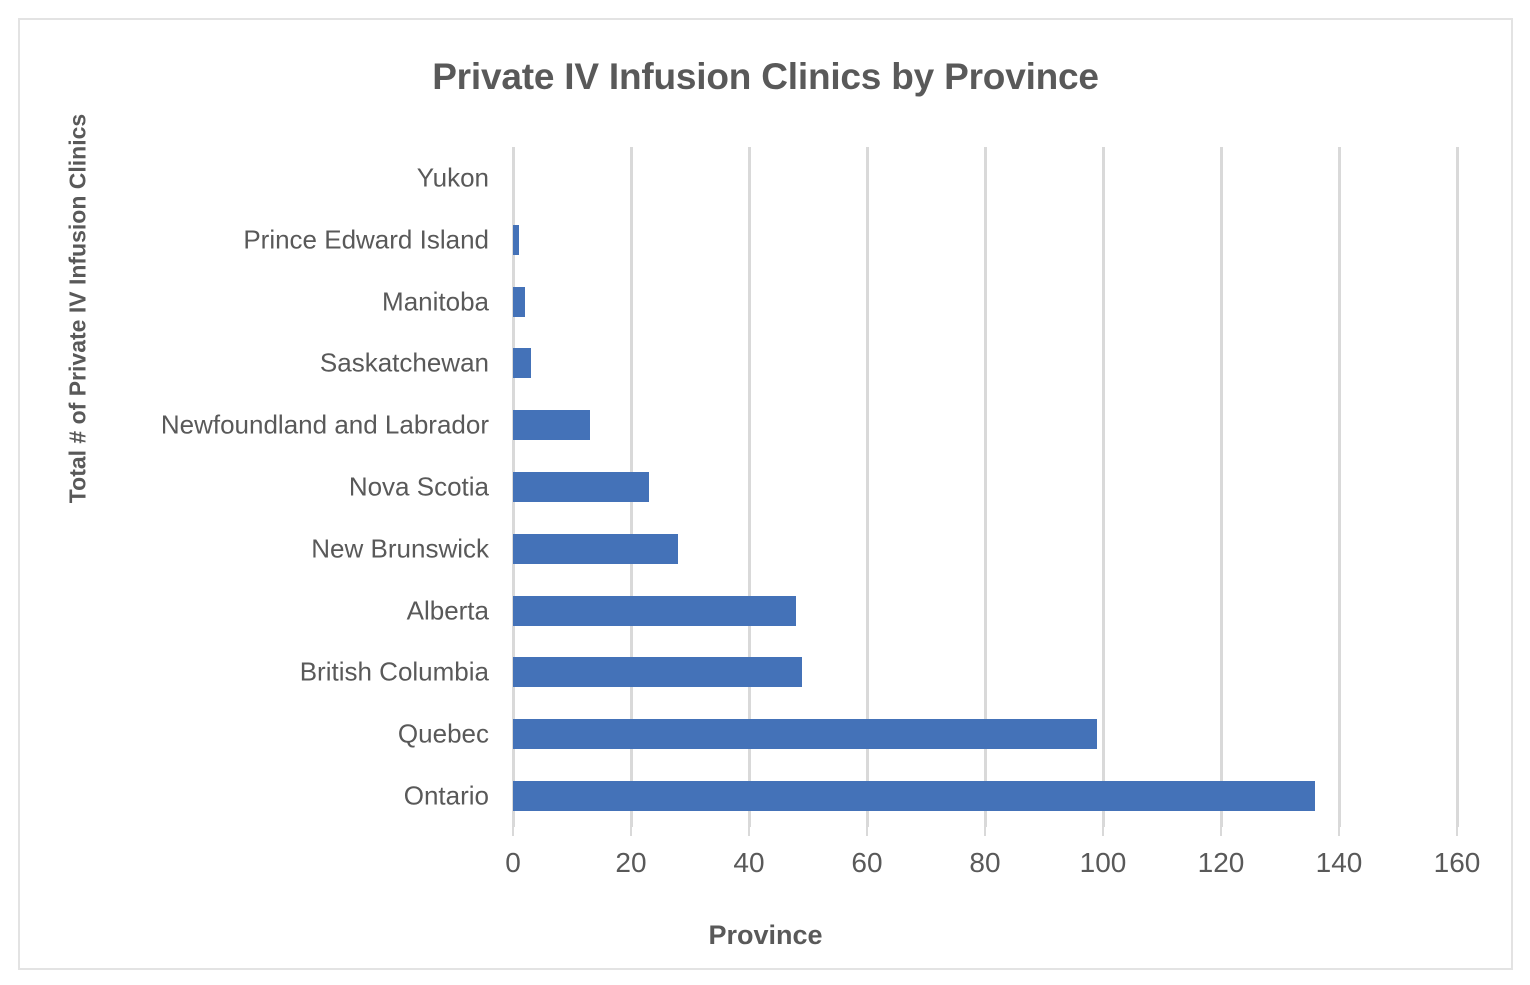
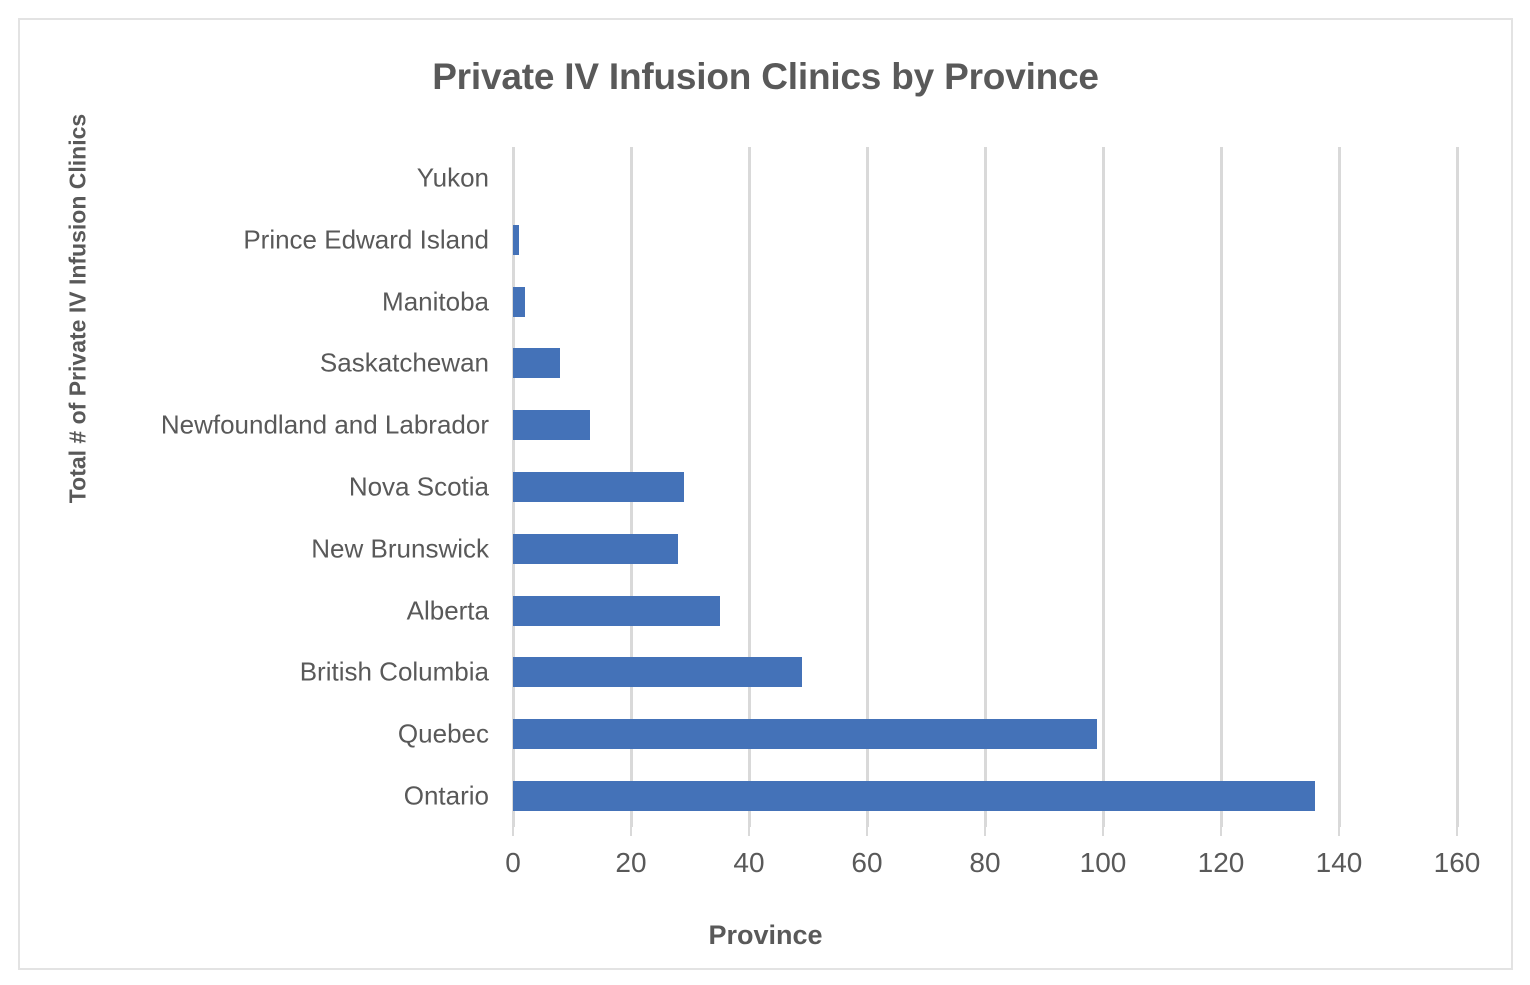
Saskatchewan: 3 -> 8
Nova Scotia: 23 -> 29
Alberta: 48 -> 35
